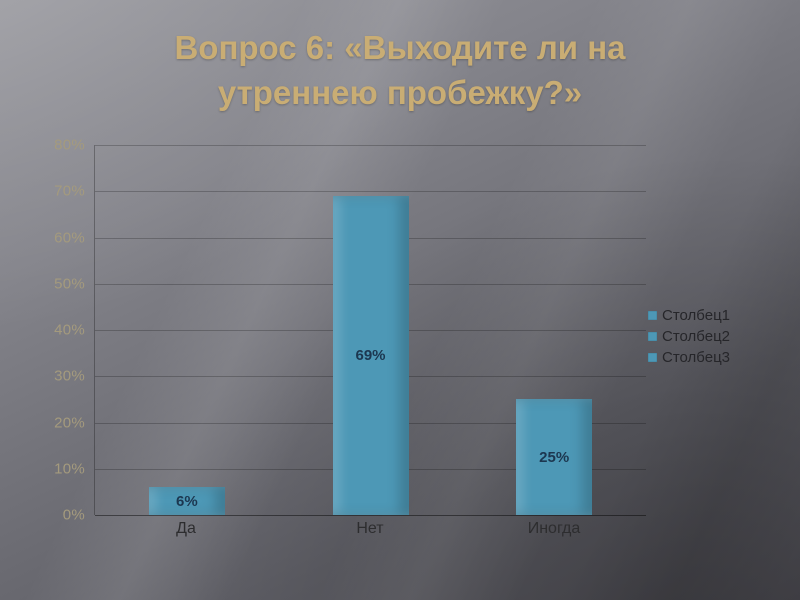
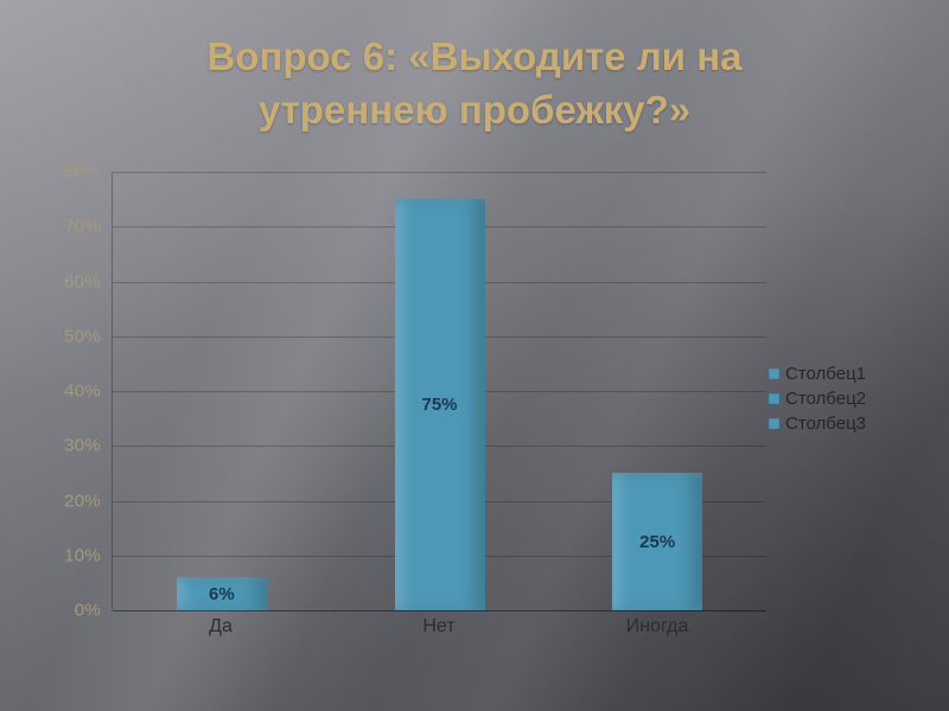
Нет: 69% -> 75%
